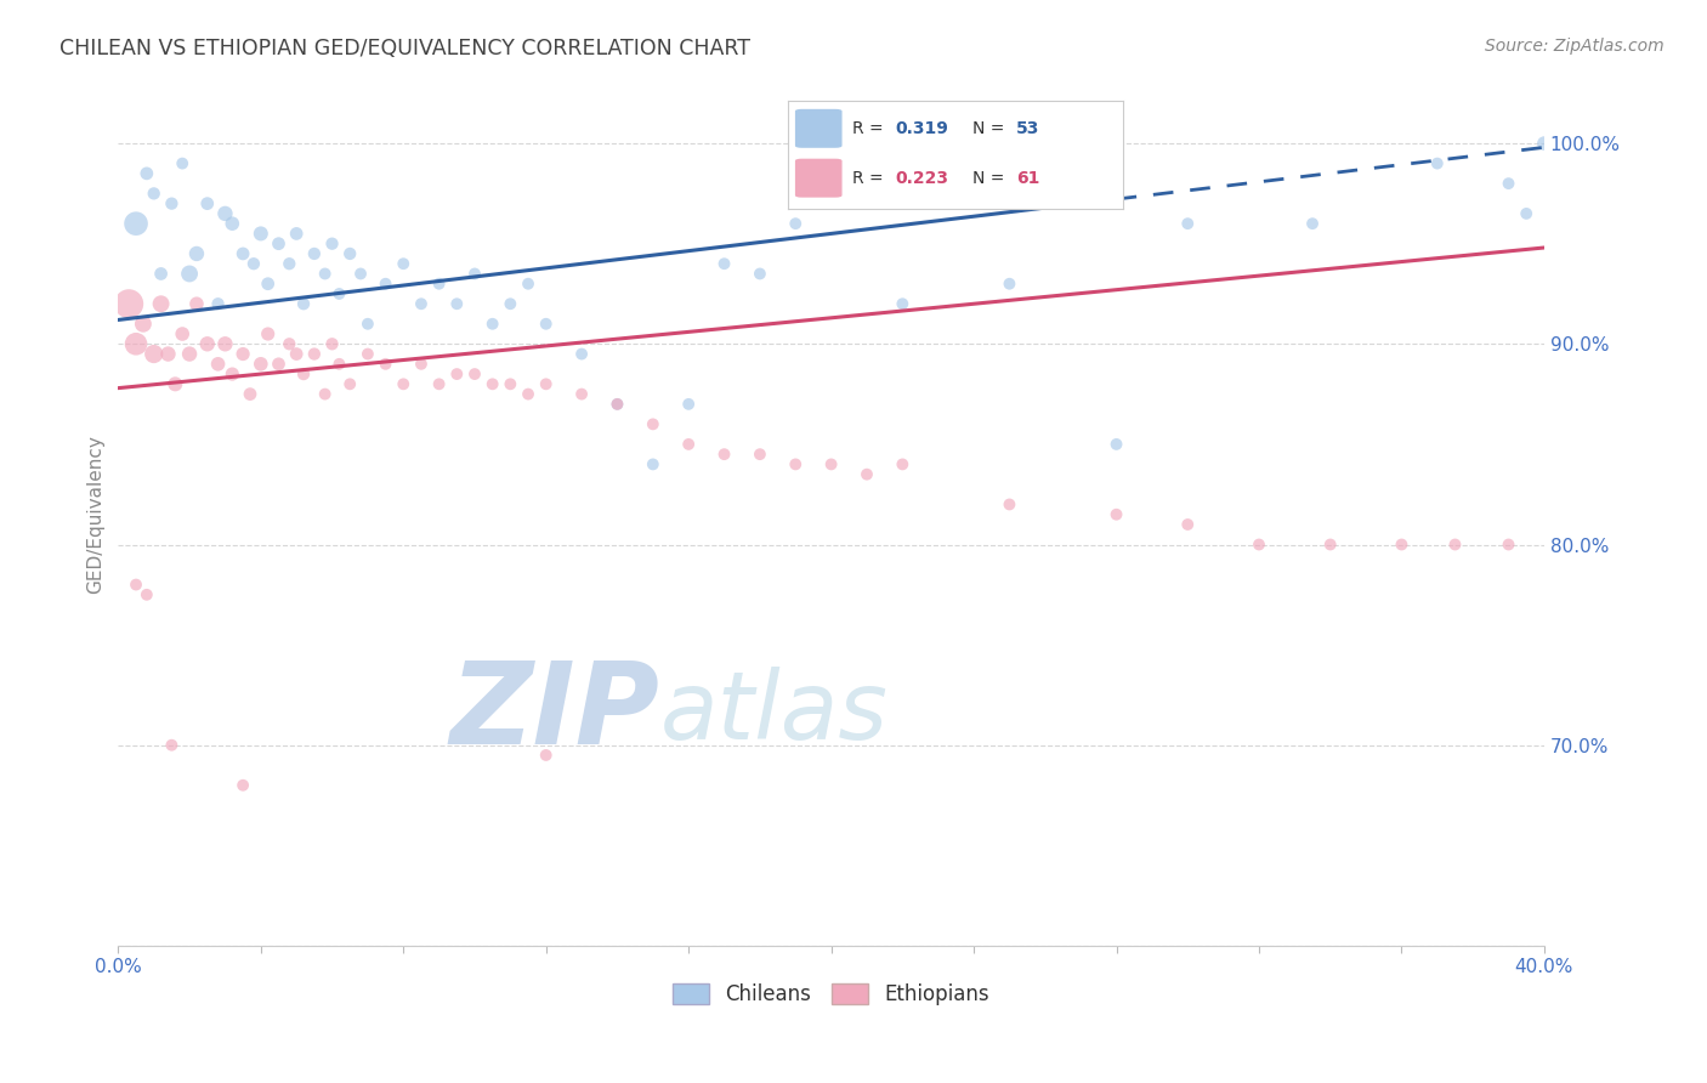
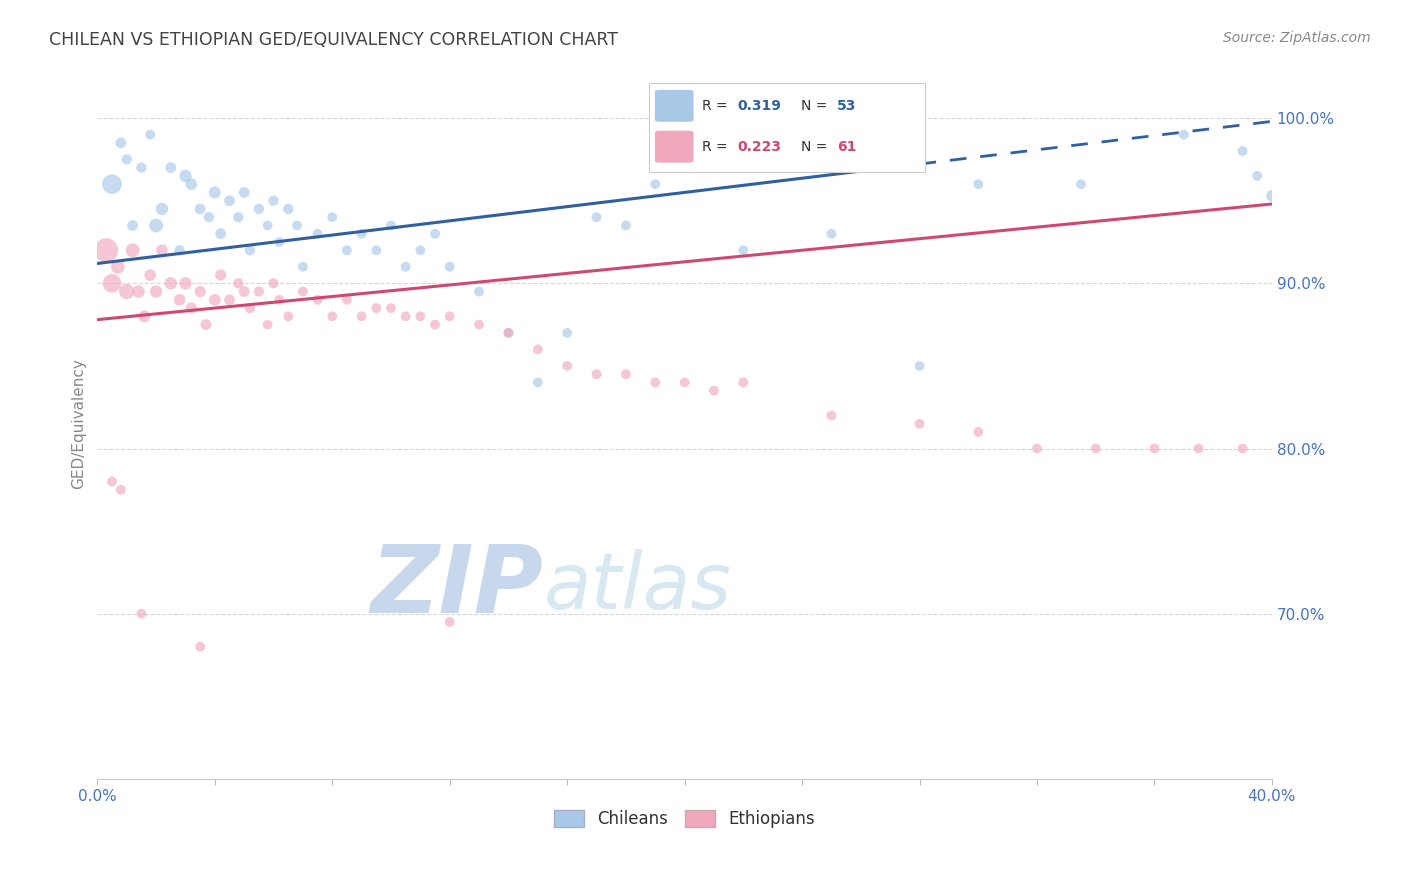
Chileans/40.0%: 100.0% -> 95.3%
